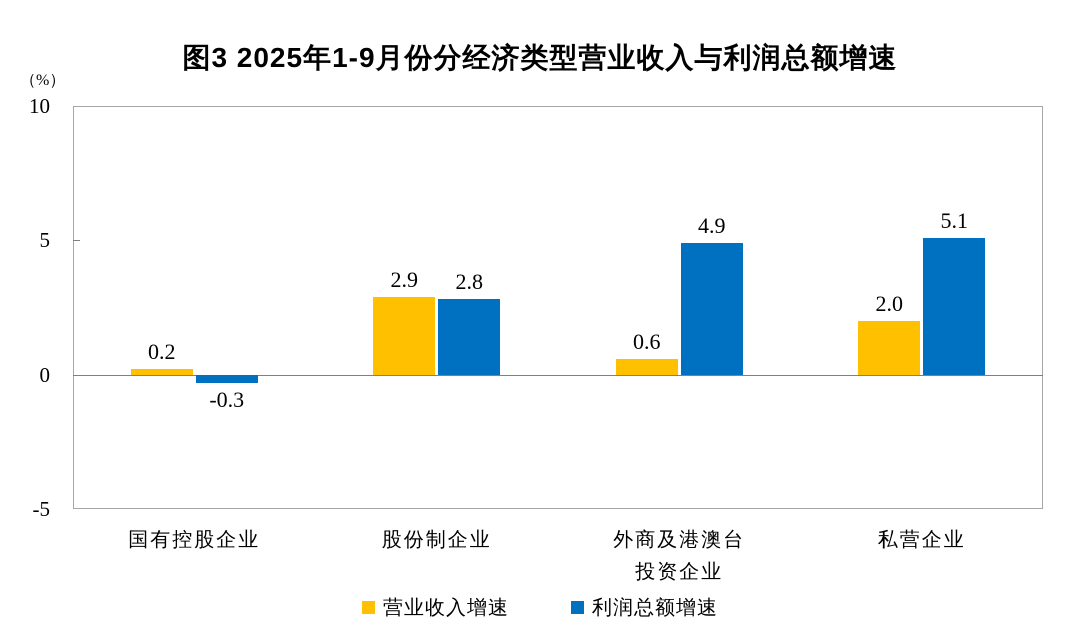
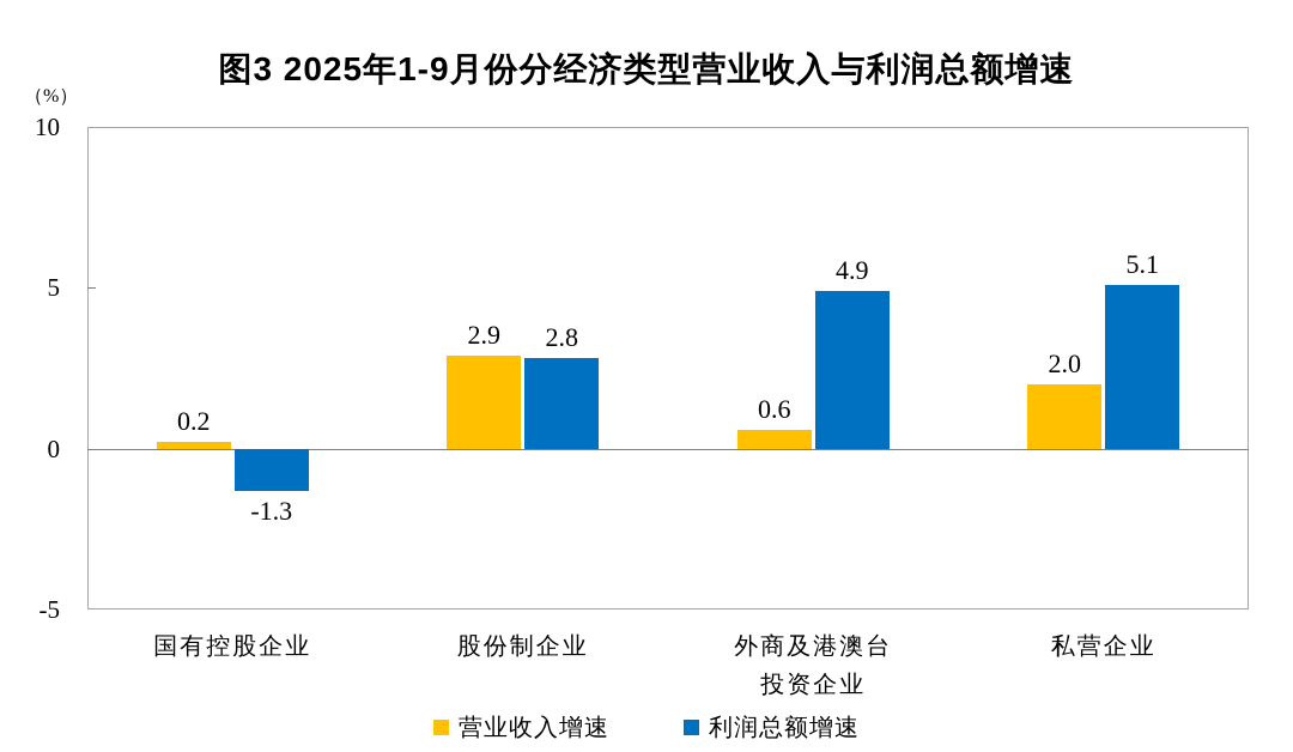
利润总额增速/国有控股企业: -0.3 -> -1.3
